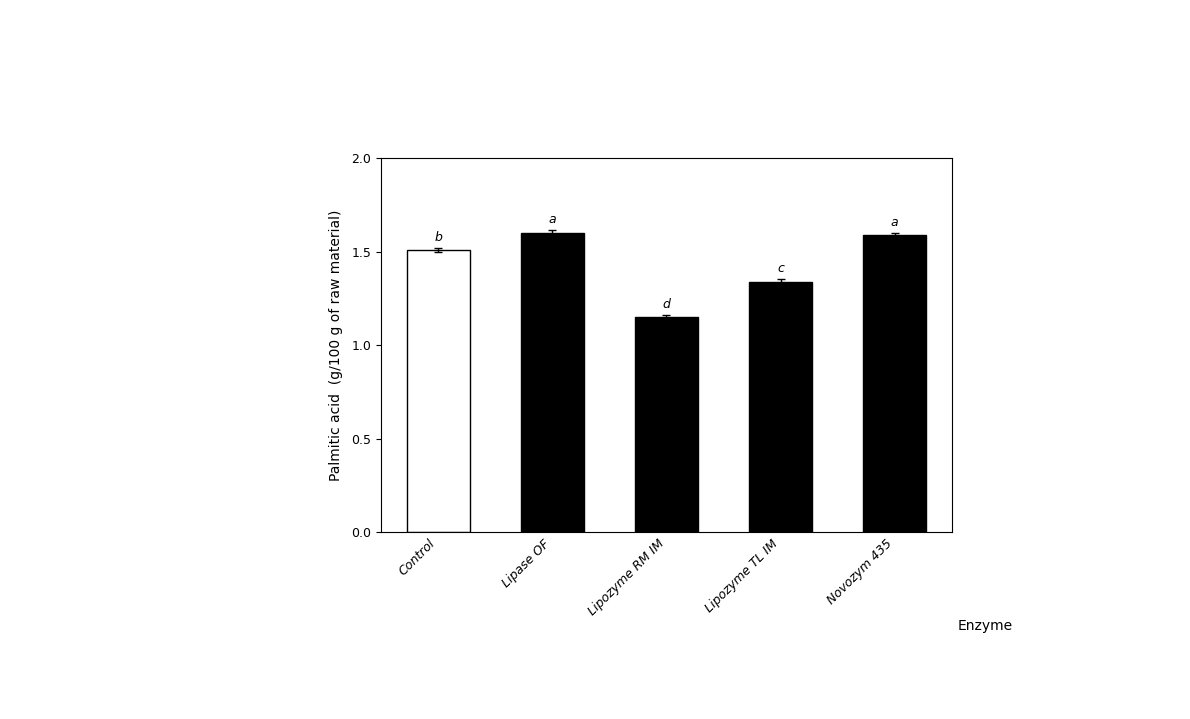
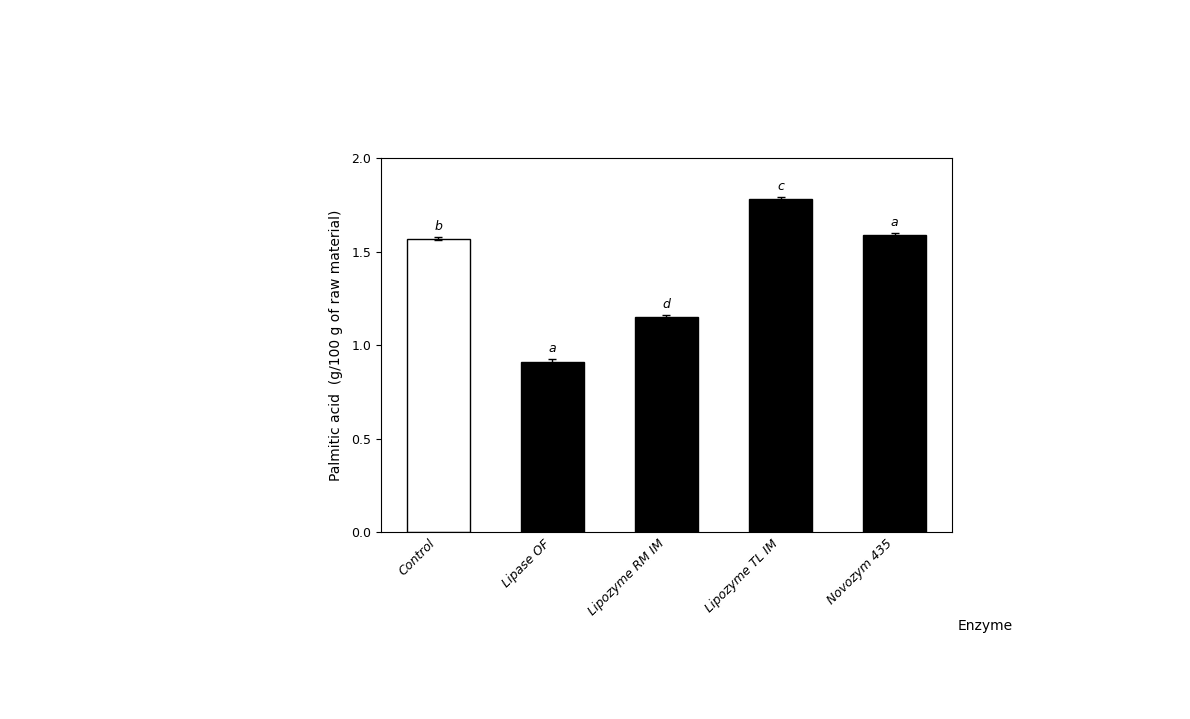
Control: 1.51 -> 1.57
Lipase OF: 1.60 -> 0.91
Lipozyme TL IM: 1.34 -> 1.78
